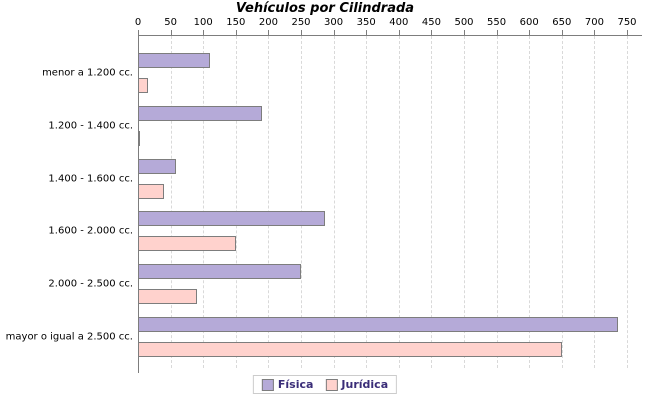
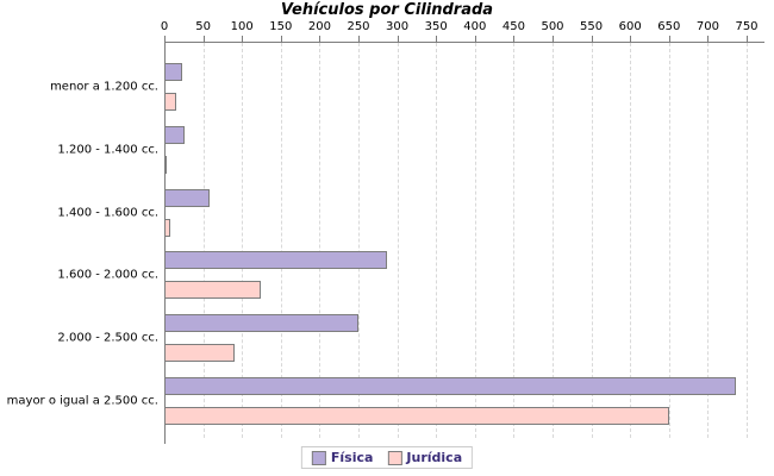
Física/menor a 1.200 cc.: 110 -> 20
Física/1.200 - 1.400 cc.: 190 -> 30
Jurídica/1.400 - 1.600 cc.: 40 -> 10
Jurídica/1.600 - 2.000 cc.: 150 -> 120
